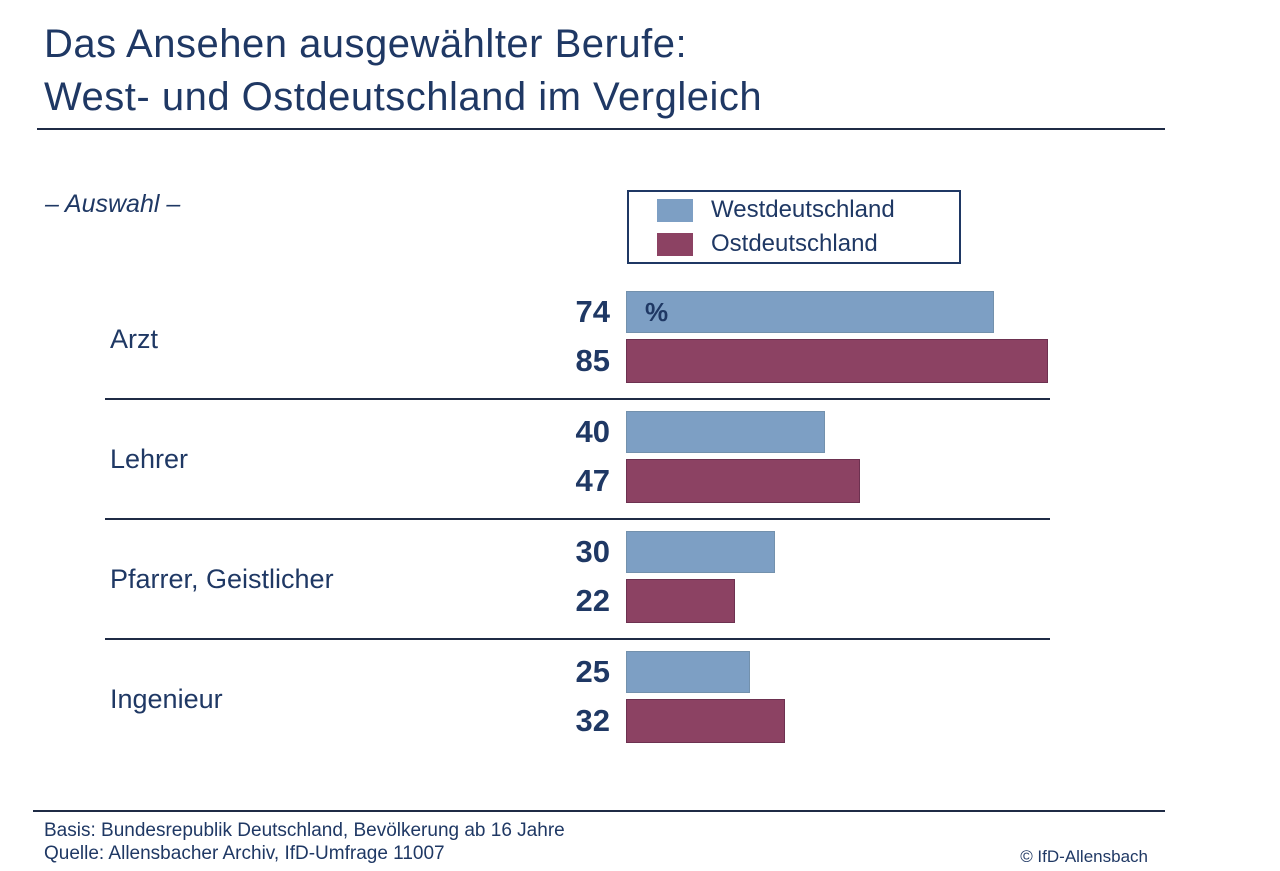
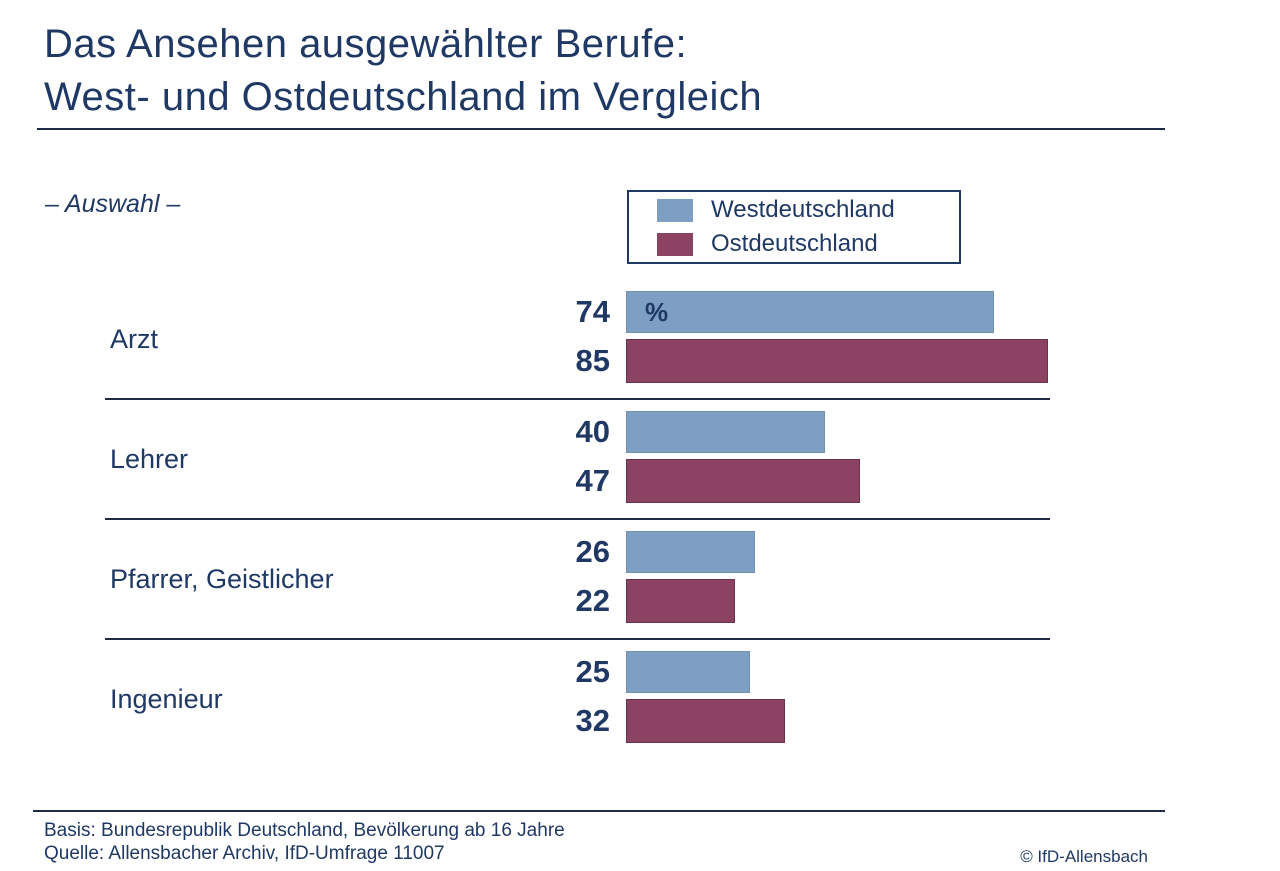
Westdeutschland/Pfarrer, Geistlicher: 30 -> 26
